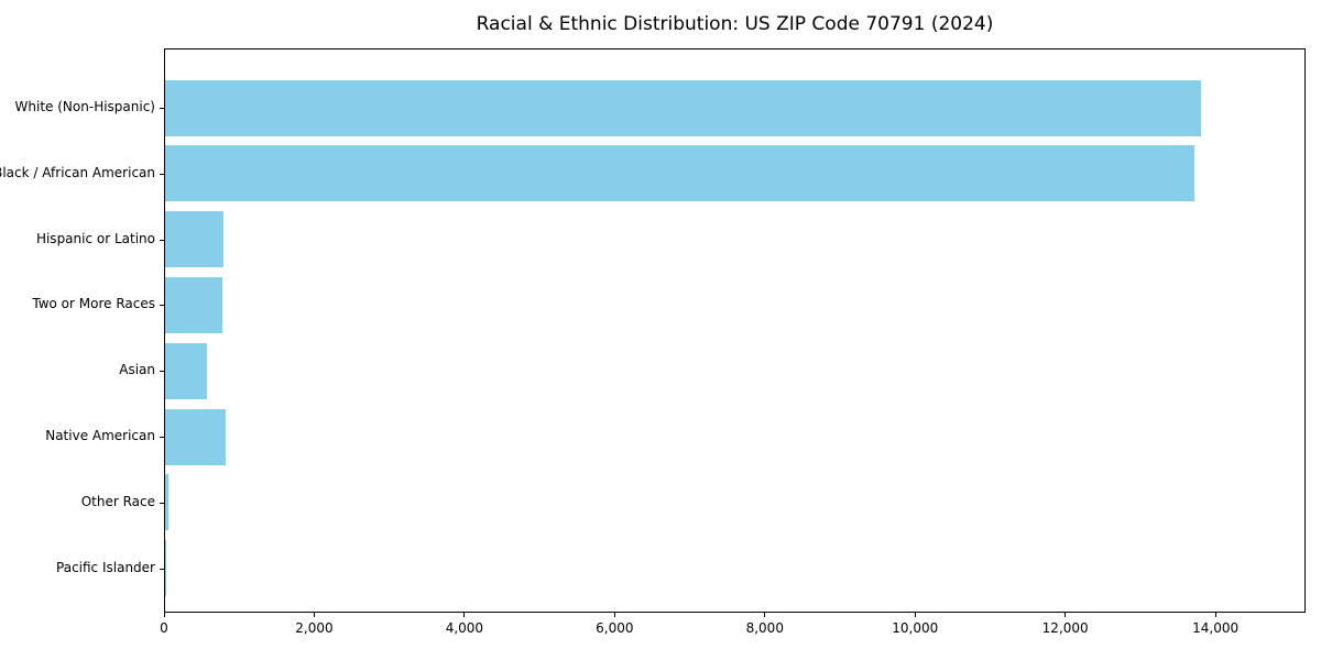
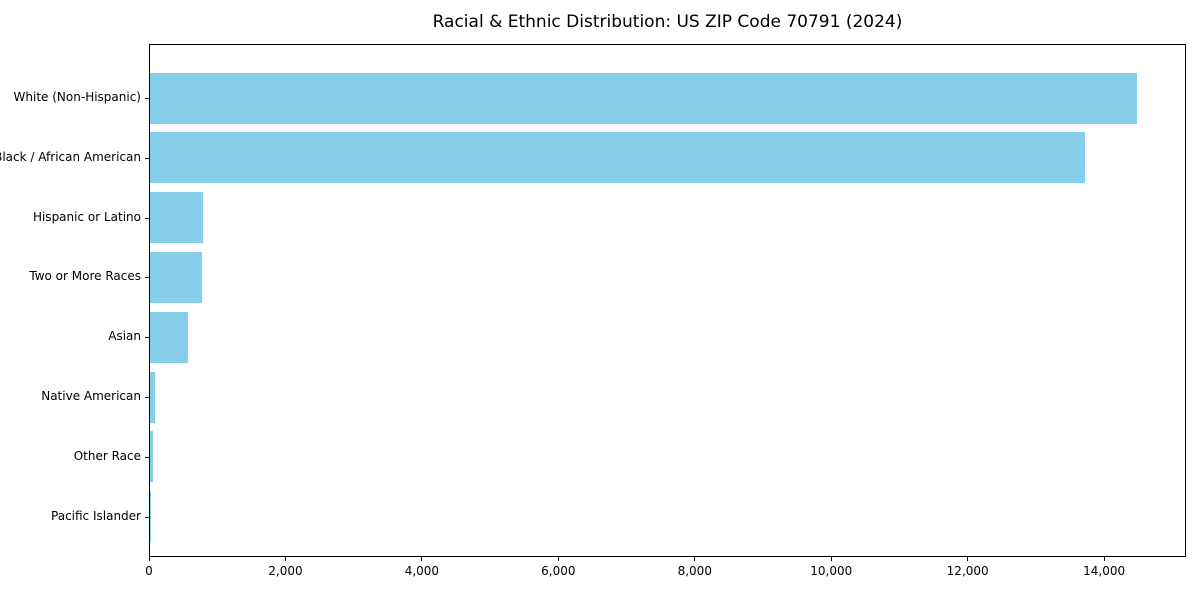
White (Non-Hispanic): 13800 -> 14500
Native American: 800 -> 100
